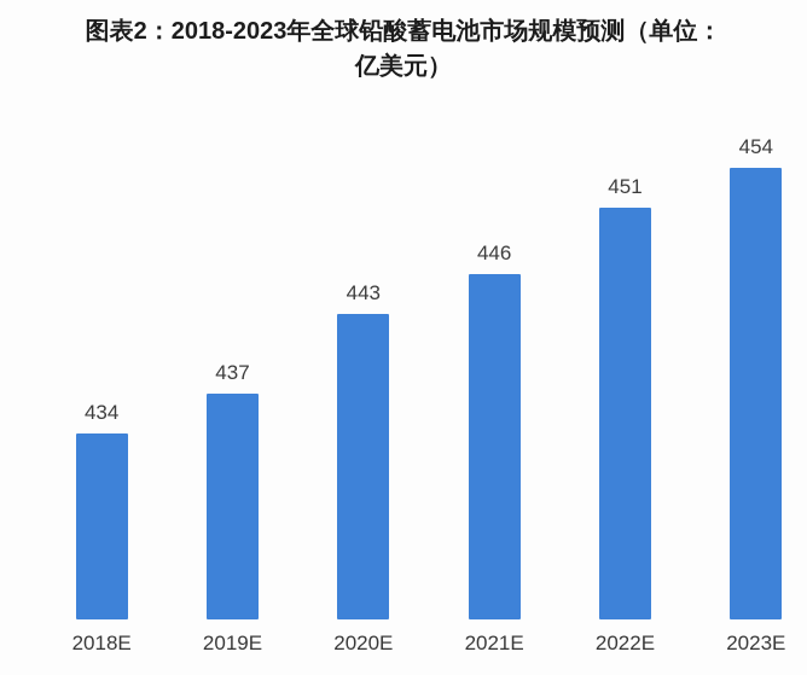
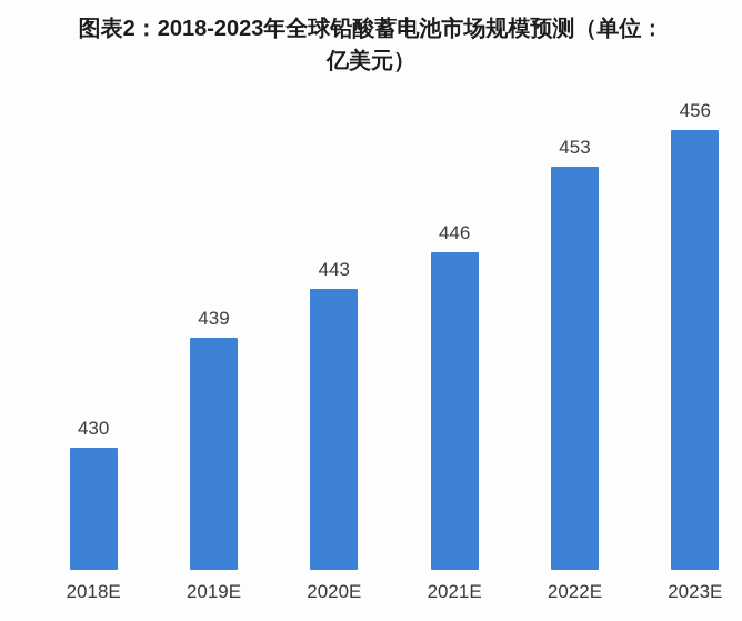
2018E: 434 -> 430
2019E: 437 -> 439
2022E: 451 -> 453
2023E: 454 -> 456
